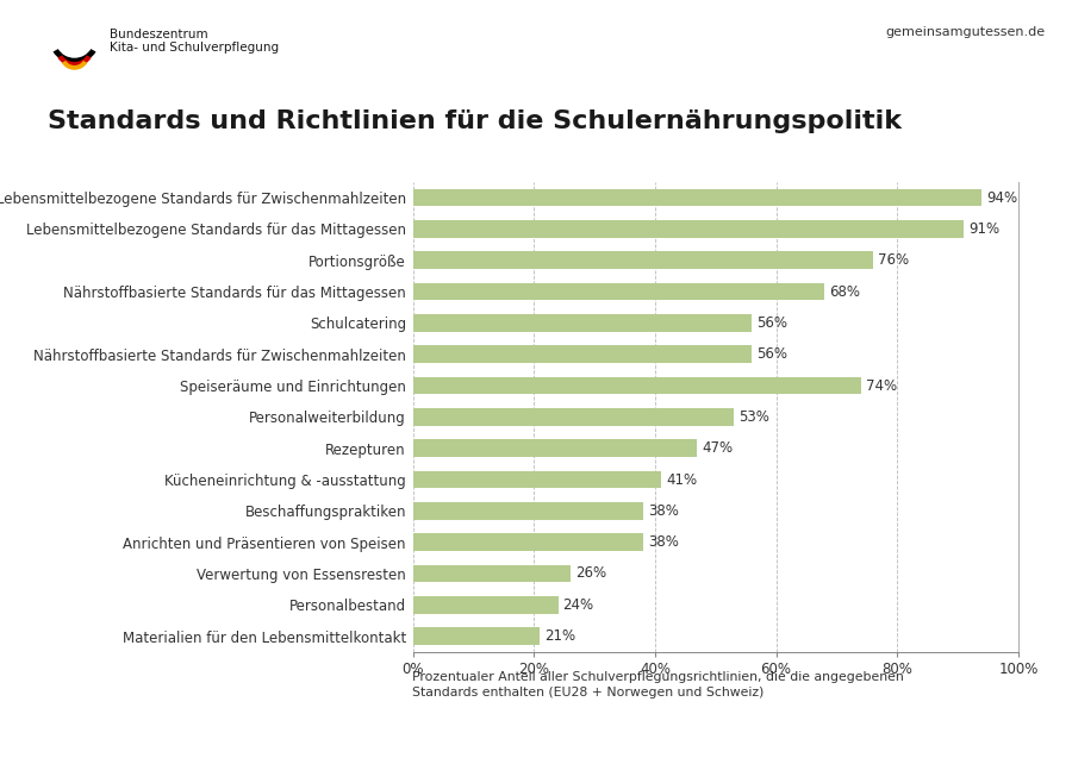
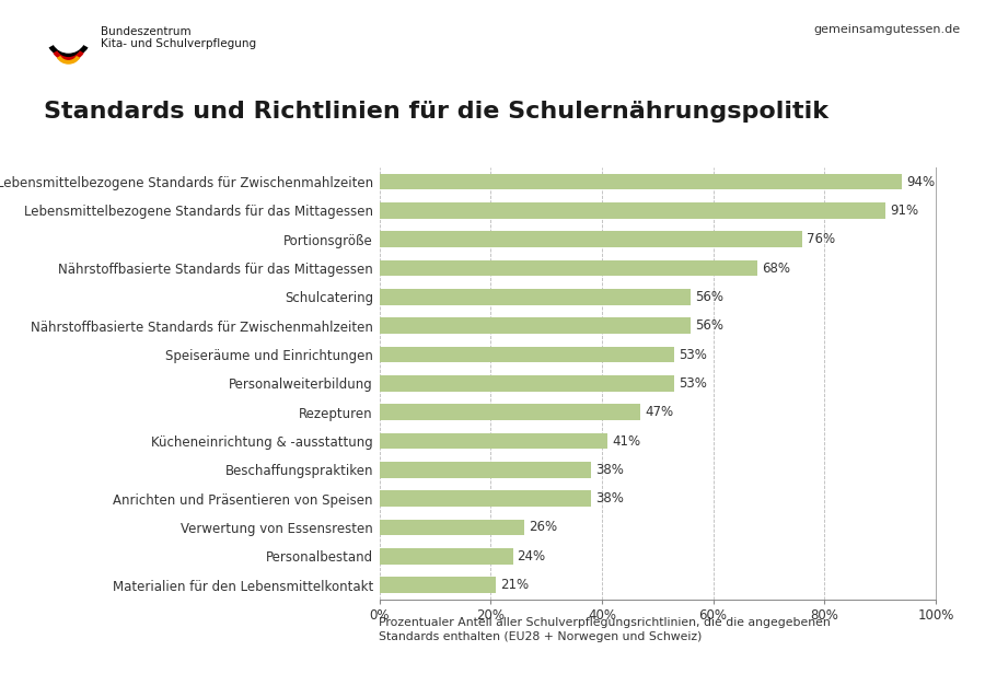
Speiseräume und Einrichtungen: 74% -> 53%
